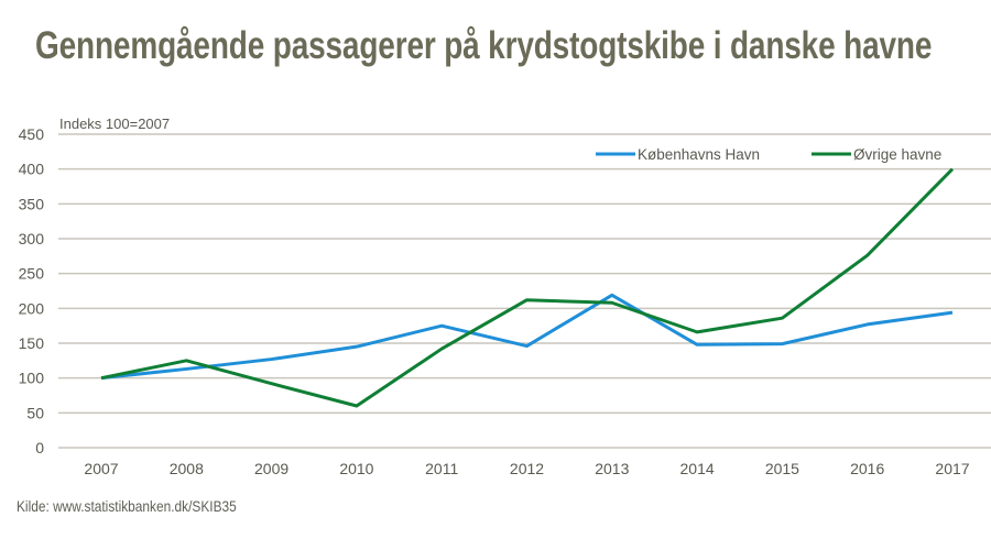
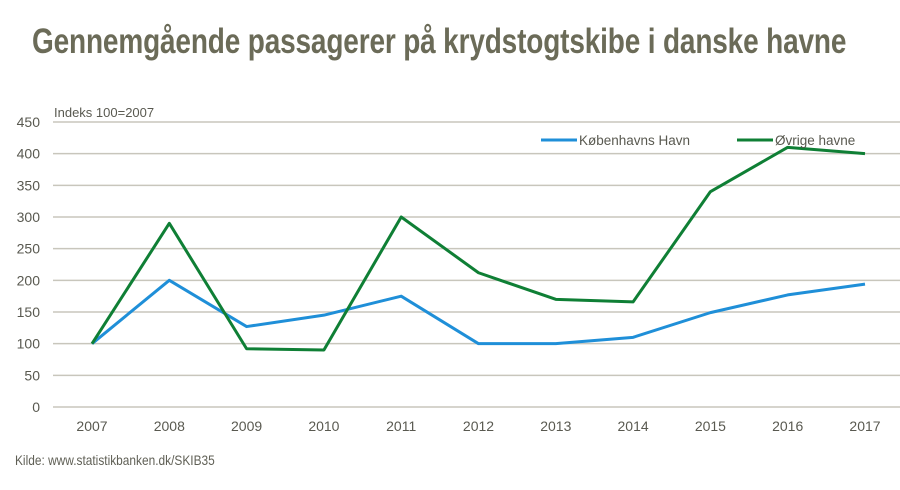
Københavns Havn/2008: 110 -> 200
Øvrige havne/2008: 120 -> 290
Øvrige havne/2010: 60 -> 90
Øvrige havne/2011: 140 -> 300
Københavns Havn/2012: 150 -> 100
Københavns Havn/2013: 220 -> 100
Øvrige havne/2013: 210 -> 170
Københavns Havn/2014: 150 -> 110
Øvrige havne/2015: 190 -> 340
Øvrige havne/2016: 280 -> 410
